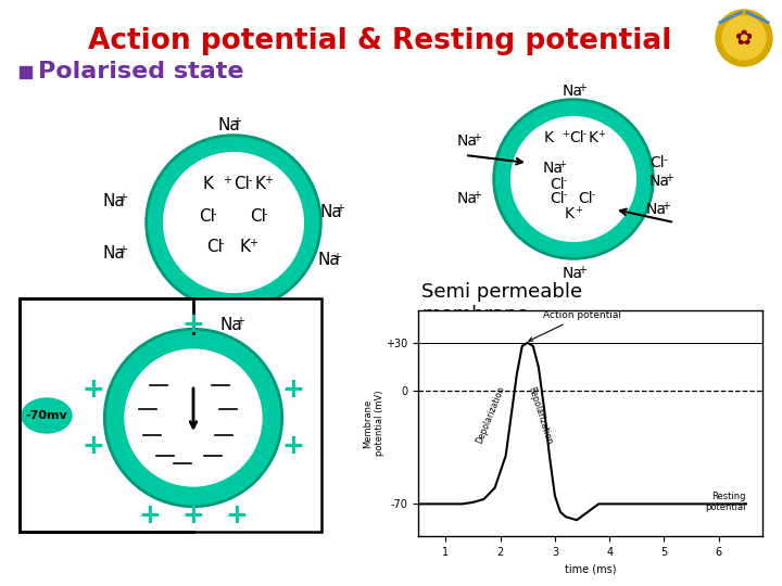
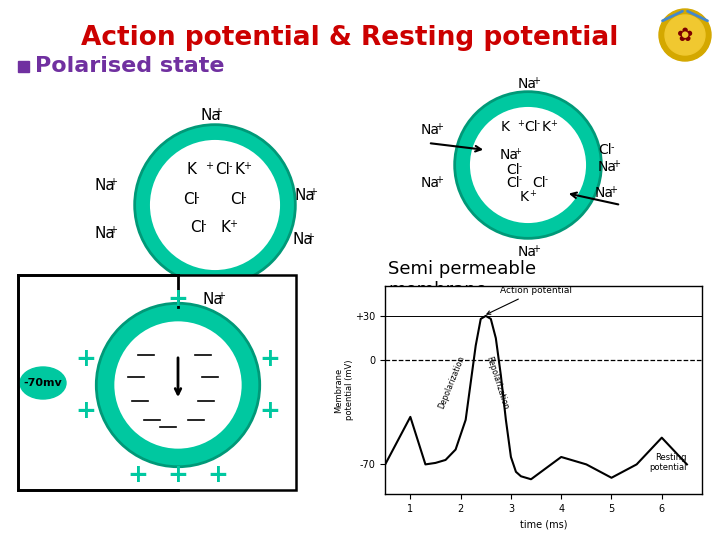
1: -70 -> -38
4: -70 -> -65
5: -70 -> -79
6: -70 -> -52
